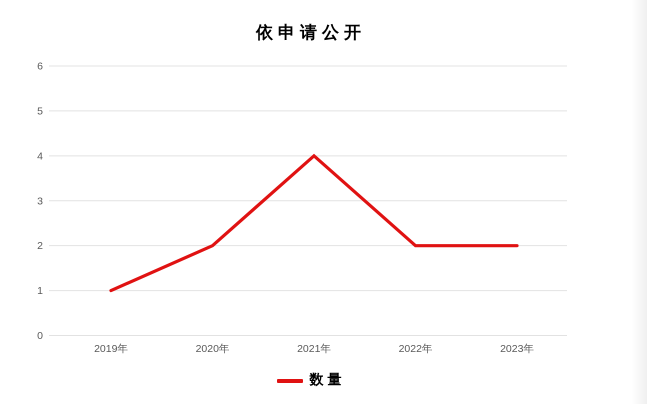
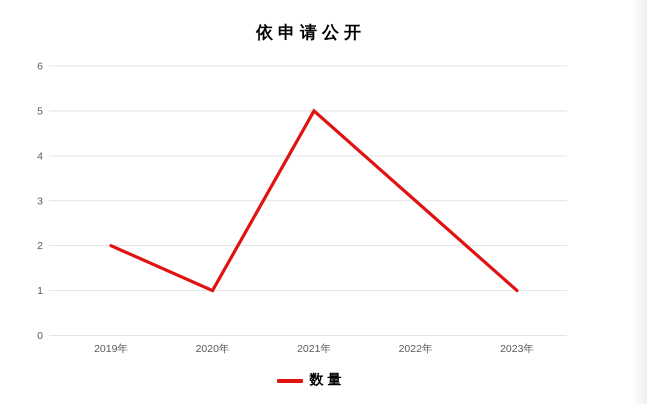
2019年: 1 -> 2
2020年: 2 -> 1
2021年: 4 -> 5
2022年: 2 -> 3
2023年: 2 -> 1
